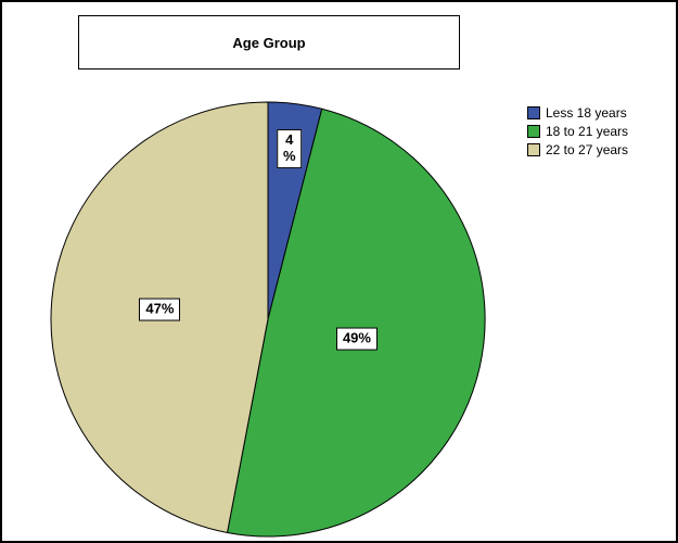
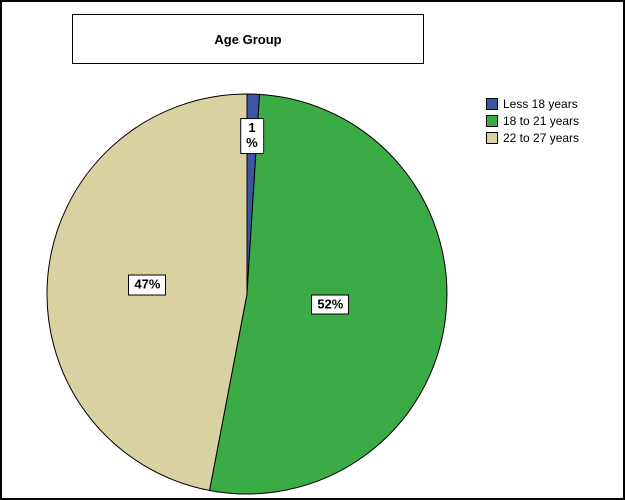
Less 18 years: 4 -> 1
18 to 21 years: 49% -> 52%
